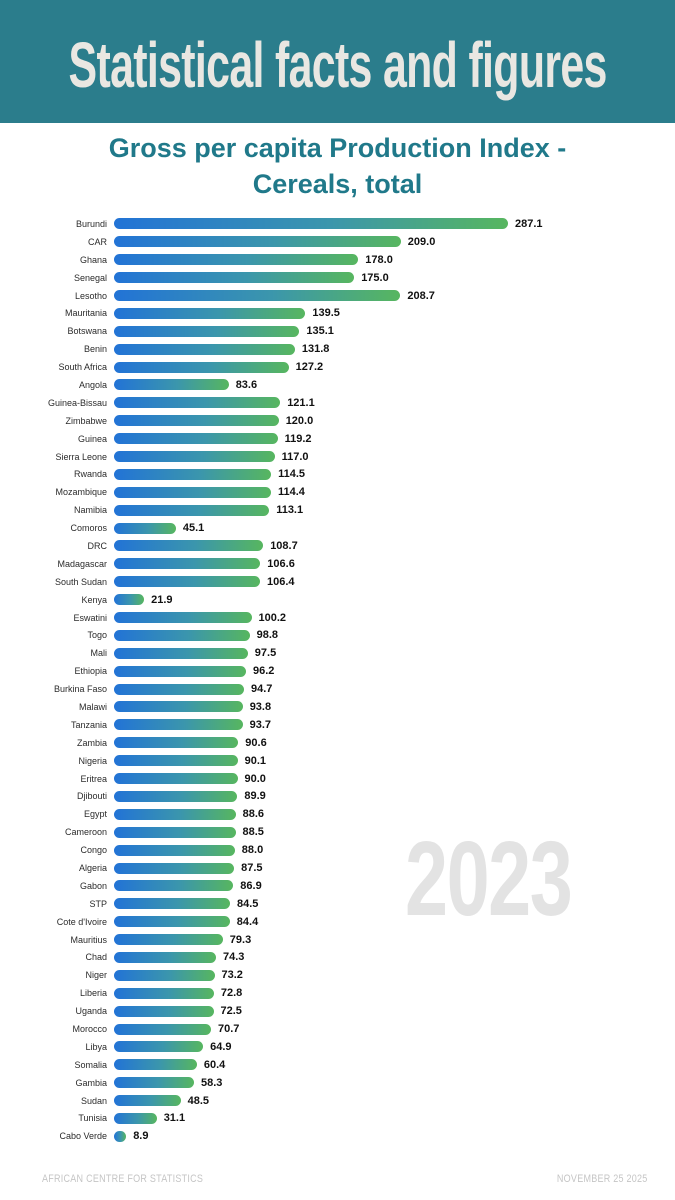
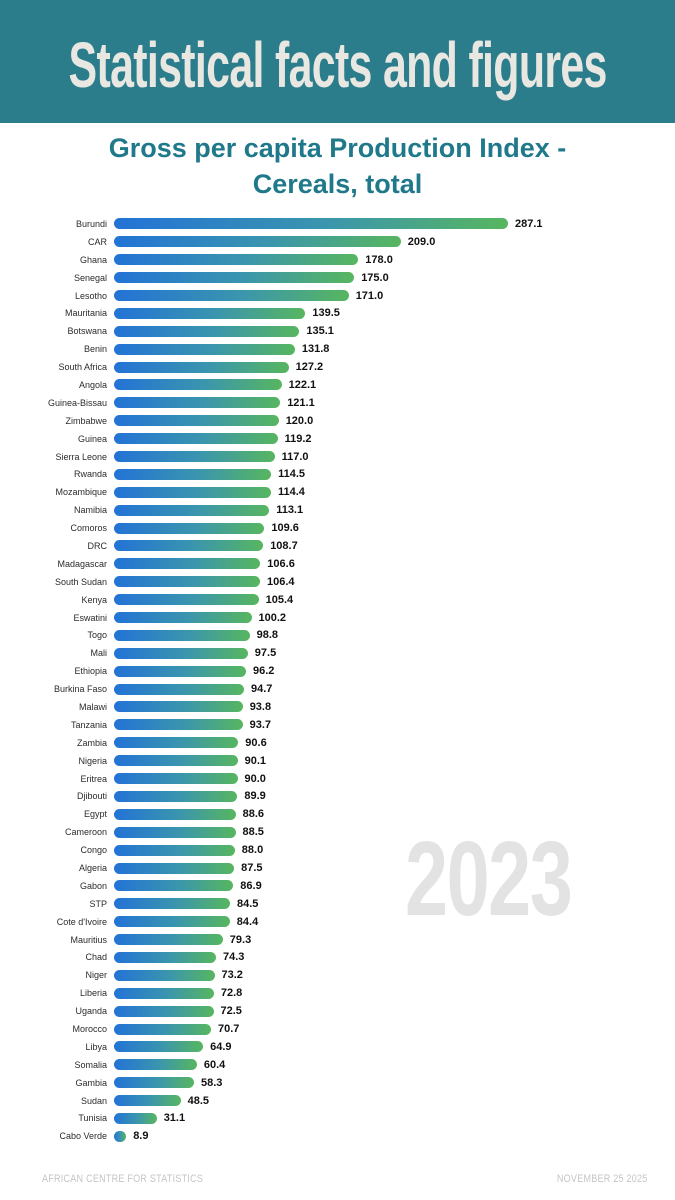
Lesotho: 208.7 -> 171.0
Angola: 83.6 -> 122.1
Comoros: 45.1 -> 109.6
Kenya: 21.9 -> 105.4
